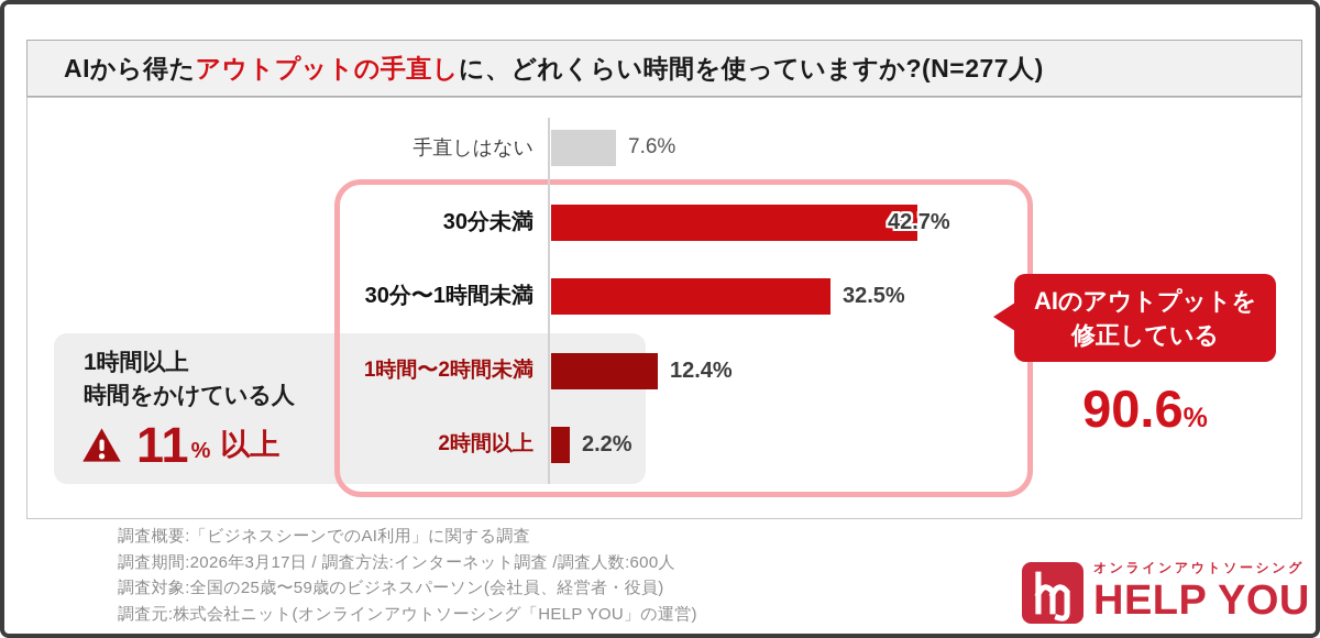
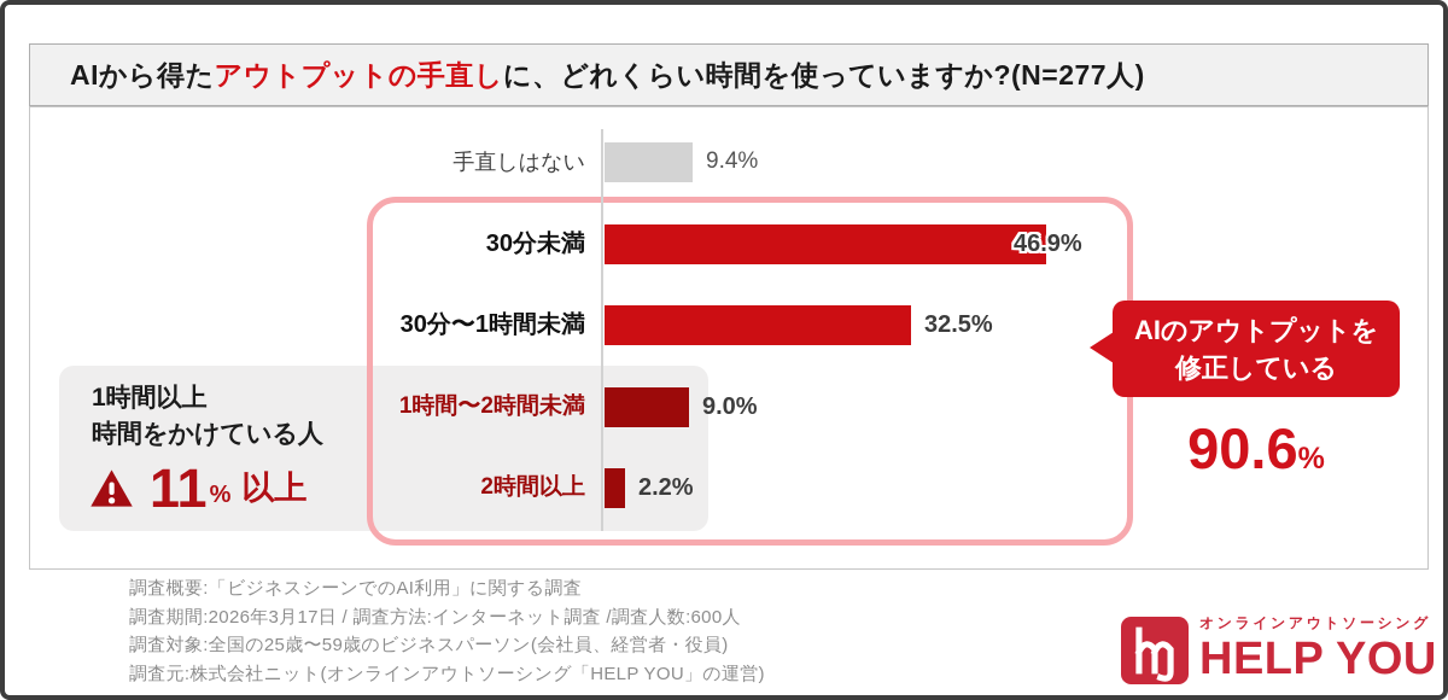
手直しはない: 7.6% -> 9.4%
30分未満: 42.7% -> 46.9%
1時間〜2時間未満: 12.4% -> 9.0%
